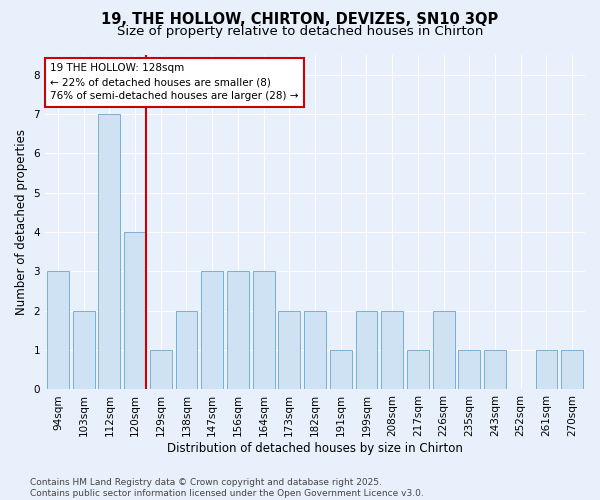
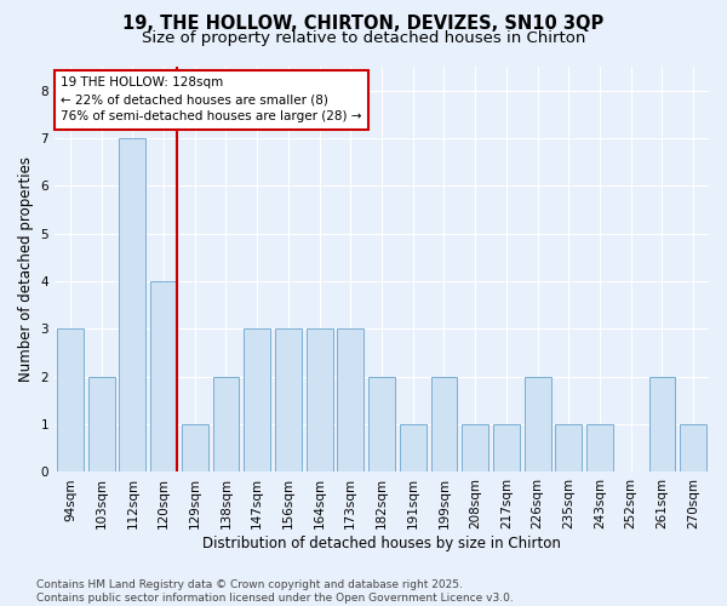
173sqm: 2 -> 3
208sqm: 2 -> 1
261sqm: 1 -> 2
